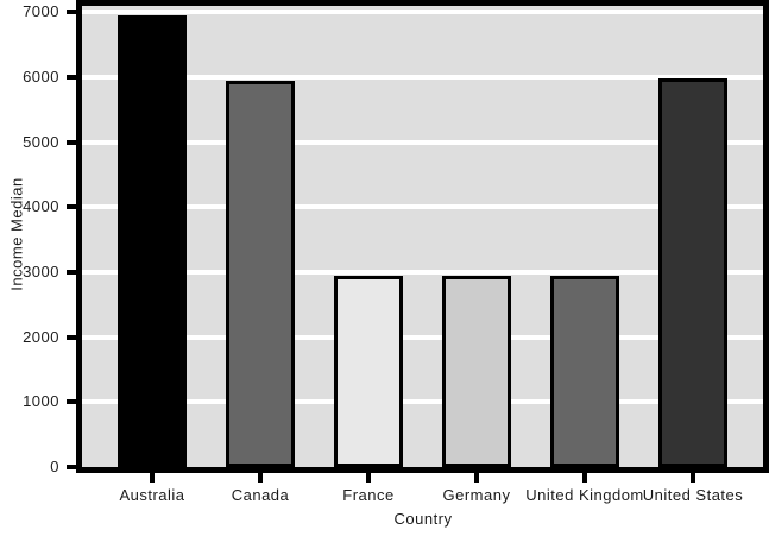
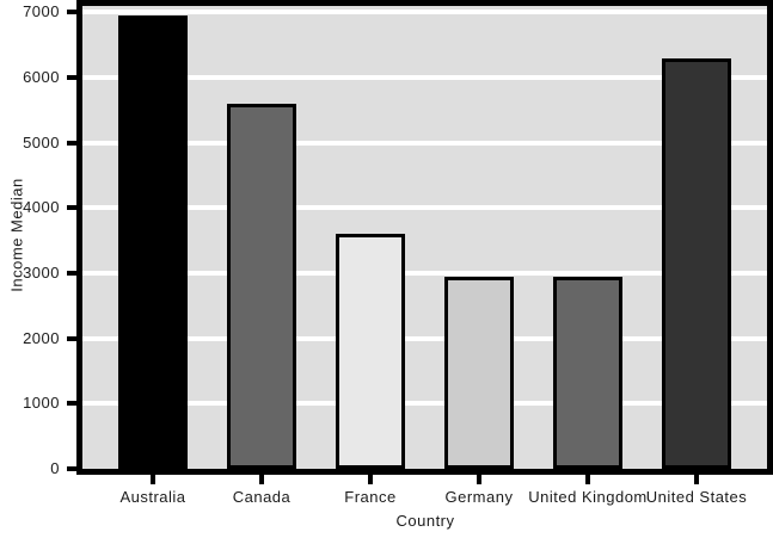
Canada: 6000 -> 5600
France: 3000 -> 3600
United States: 6000 -> 6300
